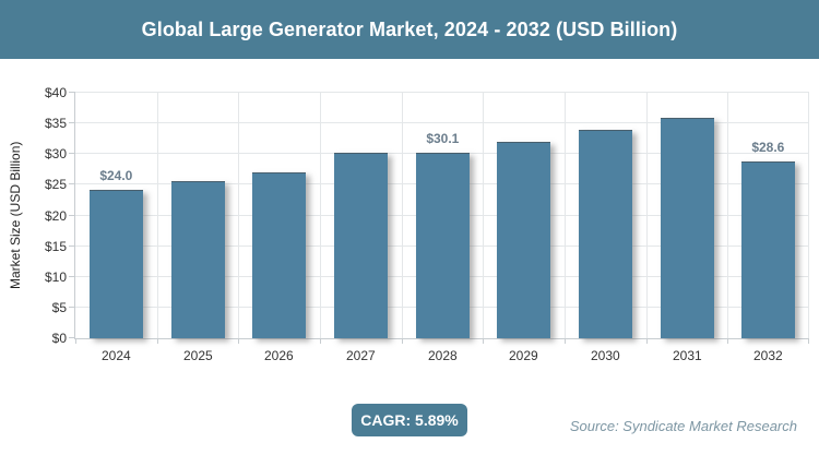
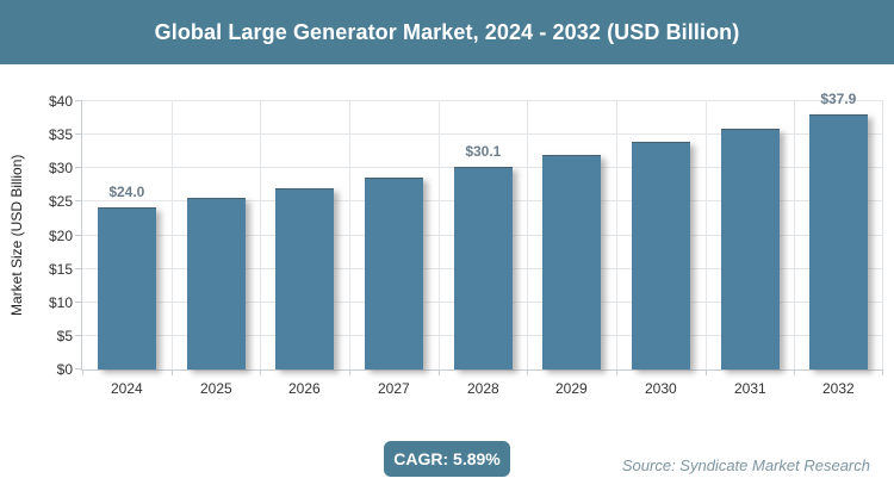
2027: $30 -> $28
2032: $28.6 -> $37.9
